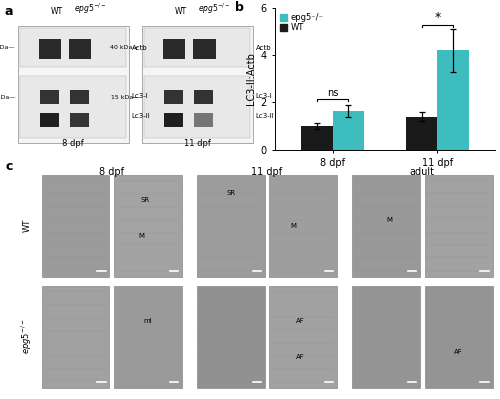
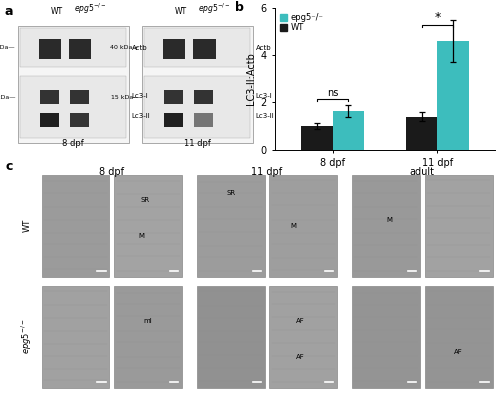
epg5⁻/⁻/11 dpf: 4.20 -> 4.60
